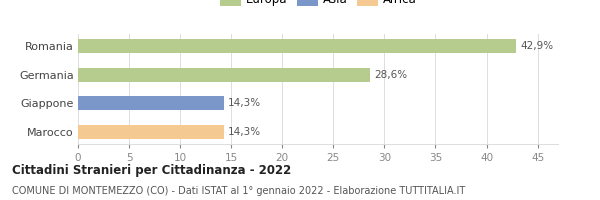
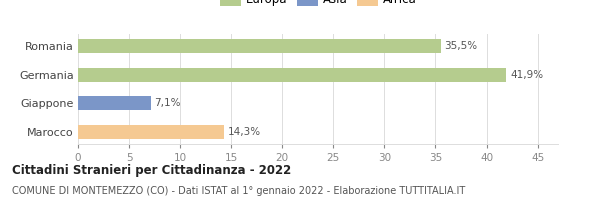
Romania: 42,9% -> 35,5%
Germania: 28,6% -> 41,9%
Giappone: 14,3% -> 7,1%
